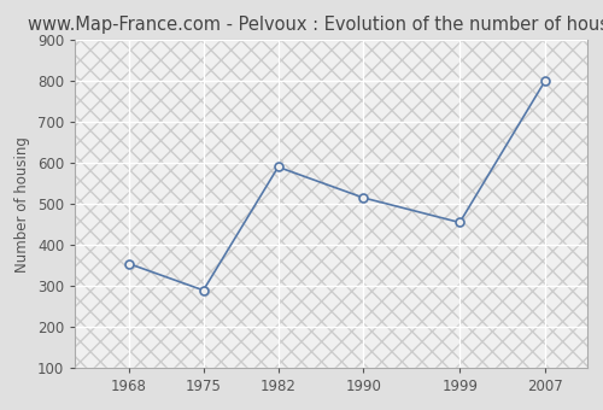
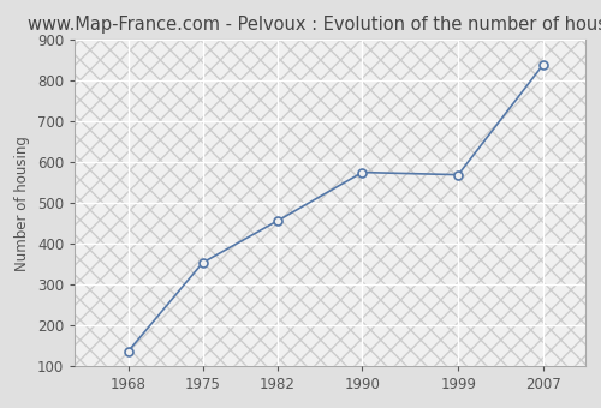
1968: 355 -> 137
1975: 290 -> 354
1982: 590 -> 456
1990: 515 -> 575
1999: 455 -> 569
2007: 800 -> 839
